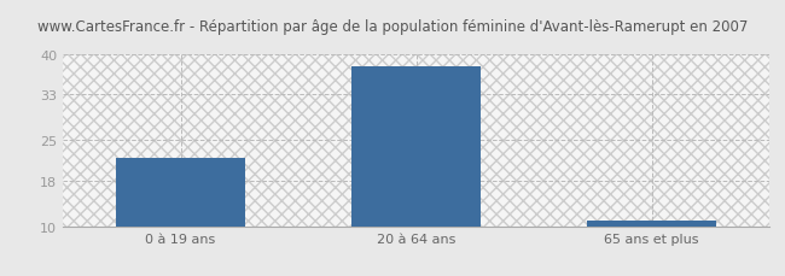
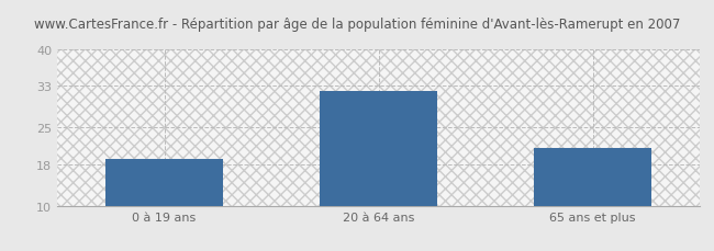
0 à 19 ans: 22 -> 19
20 à 64 ans: 38 -> 32
65 ans et plus: 11 -> 21
